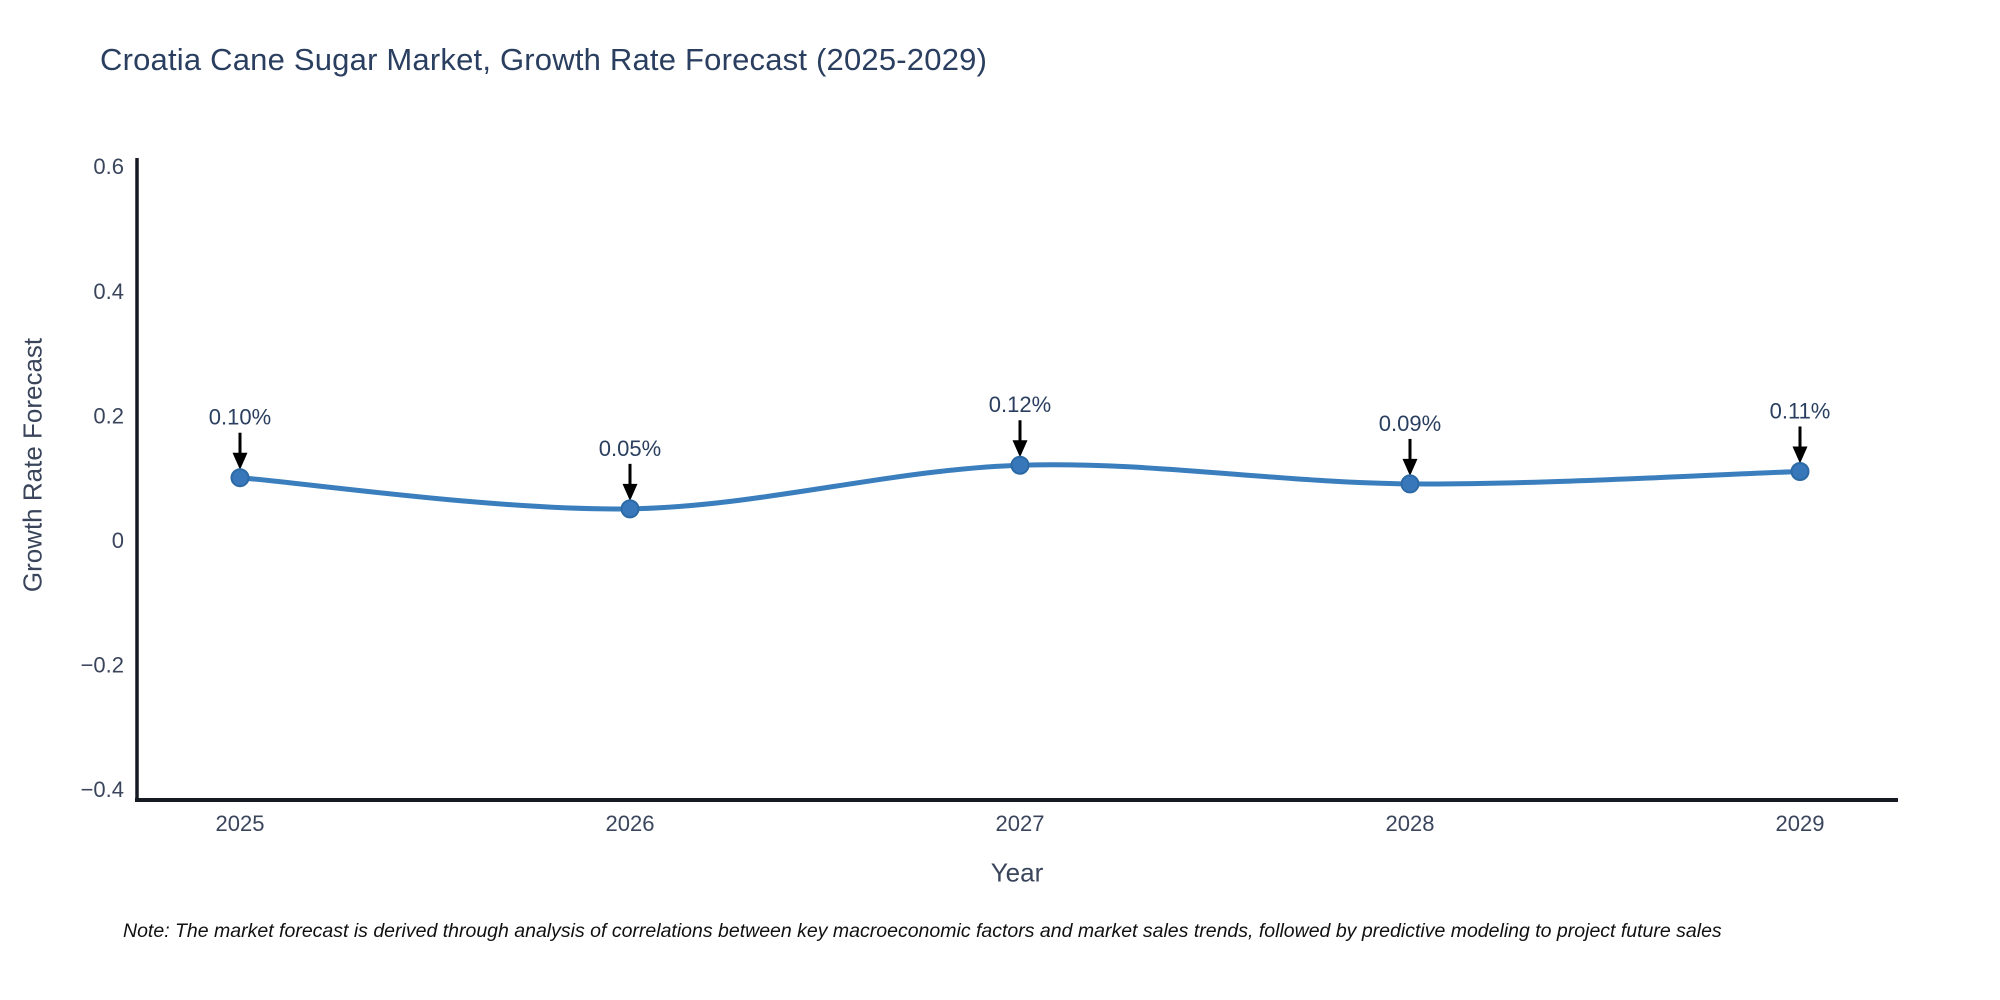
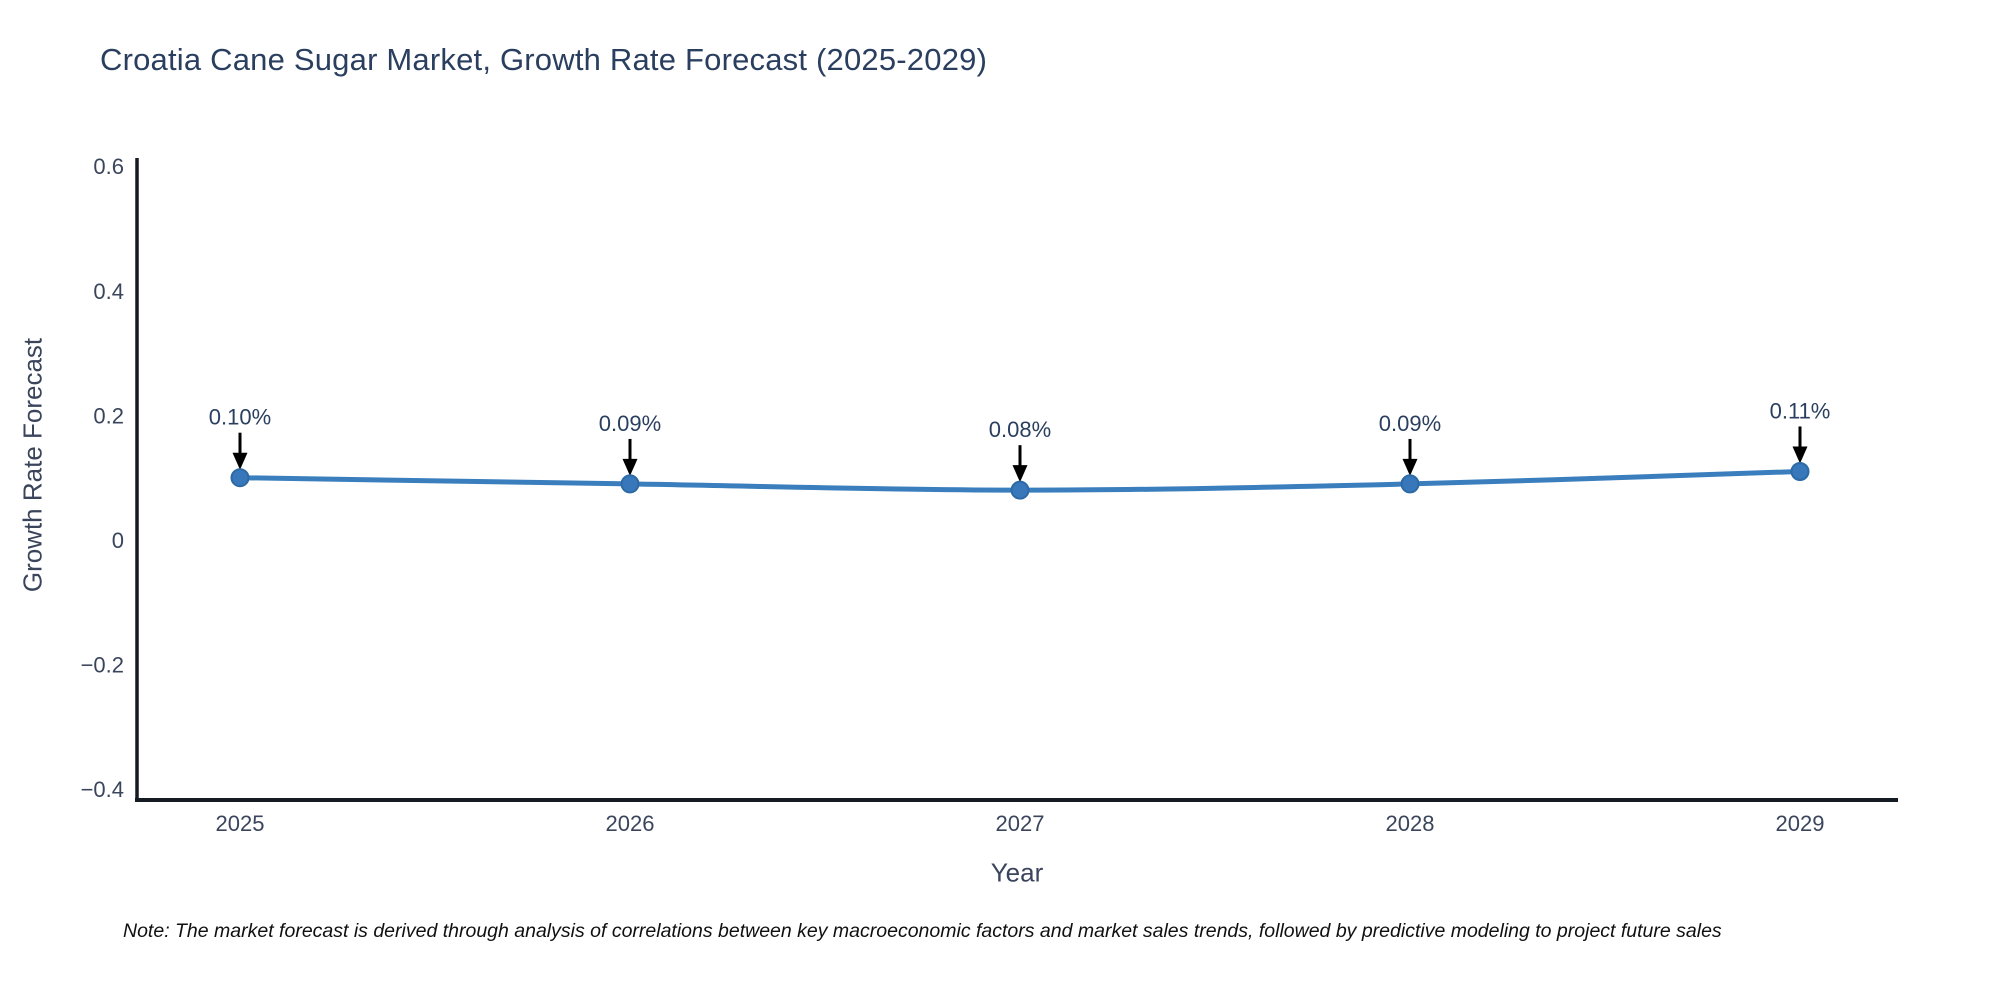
2026: 0.05% -> 0.09%
2027: 0.12% -> 0.08%
